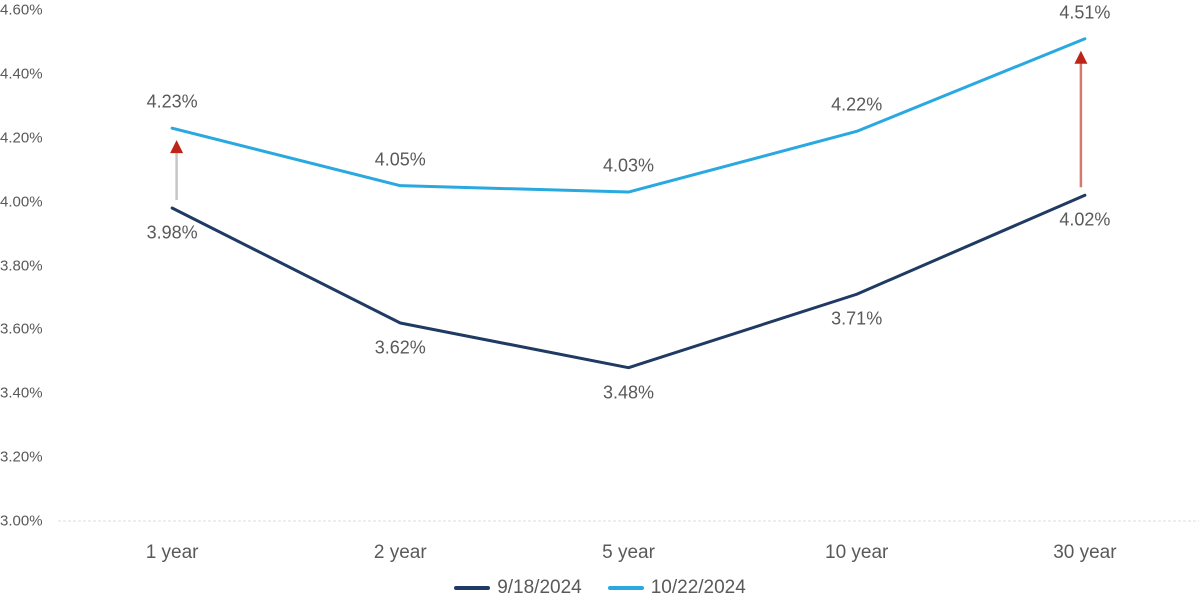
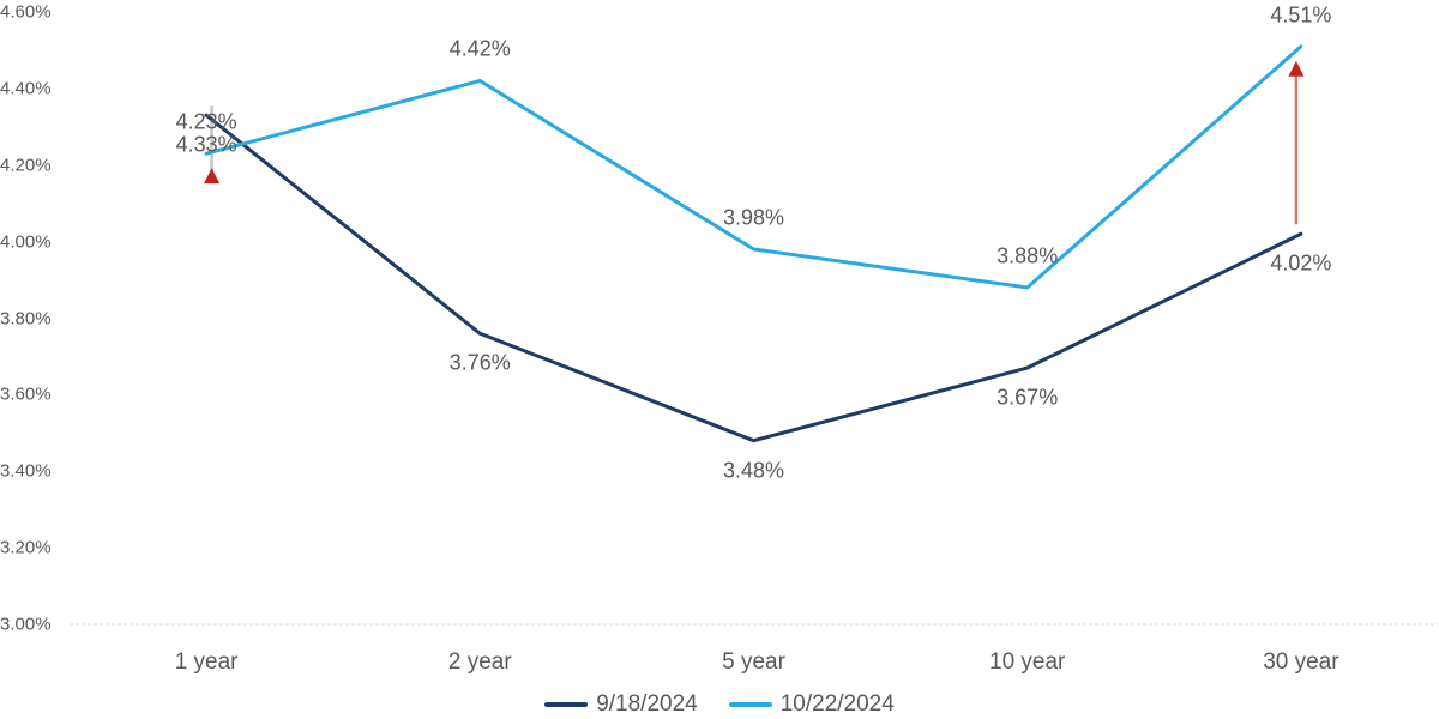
9/18/2024/1 year: 3.98% -> 4.33%
9/18/2024/2 year: 3.62% -> 3.76%
10/22/2024/2 year: 4.05% -> 4.42%
10/22/2024/5 year: 4.03% -> 3.98%
9/18/2024/10 year: 3.71% -> 3.67%
10/22/2024/10 year: 4.22% -> 3.88%
